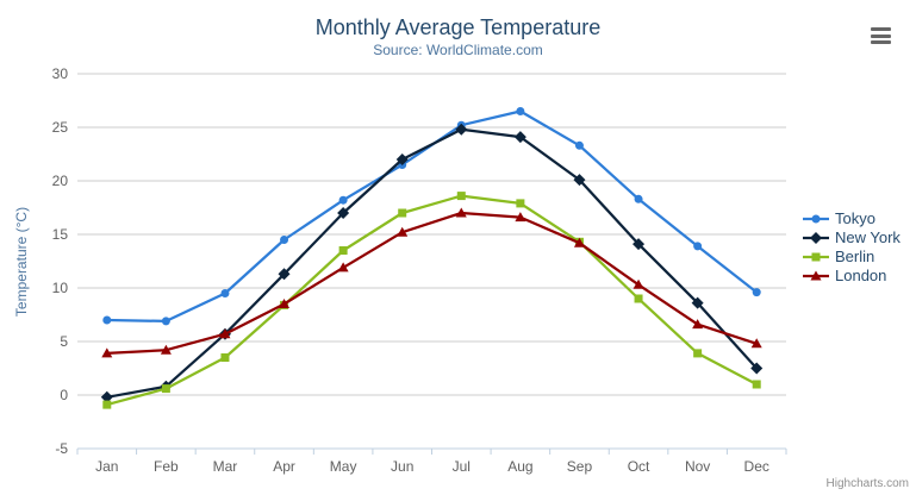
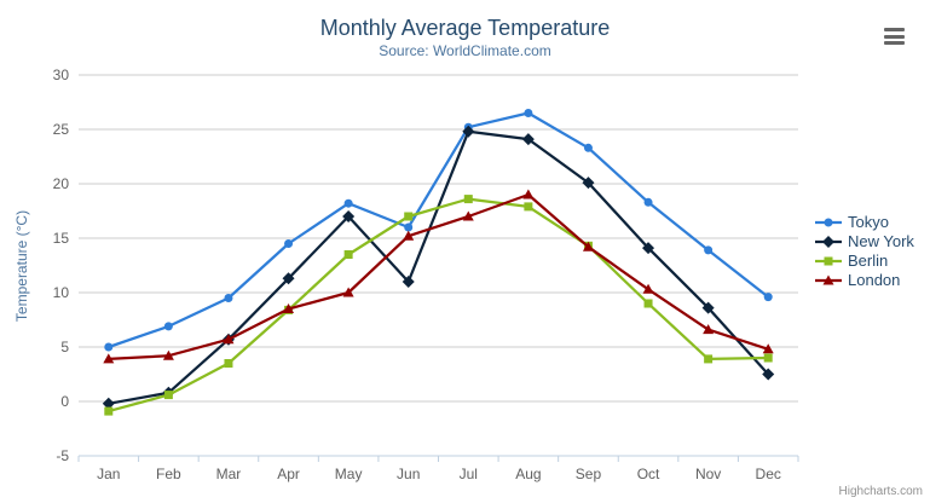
Tokyo/Jan: 7 -> 5
London/May: 12 -> 10
Tokyo/Jun: 22 -> 16
New York/Jun: 22 -> 11
London/Aug: 17 -> 19
Berlin/Dec: 1 -> 4
